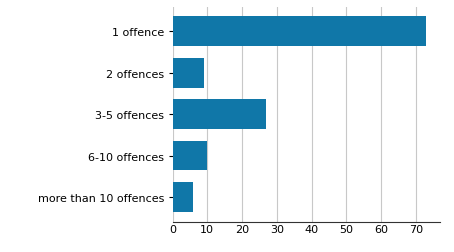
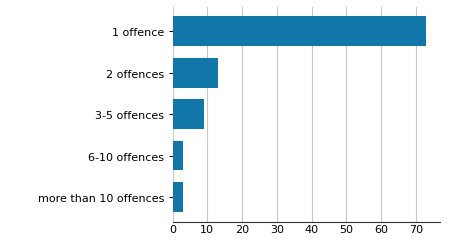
2 offences: 9 -> 13
3-5 offences: 27 -> 9
6-10 offences: 10 -> 3
more than 10 offences: 6 -> 3
